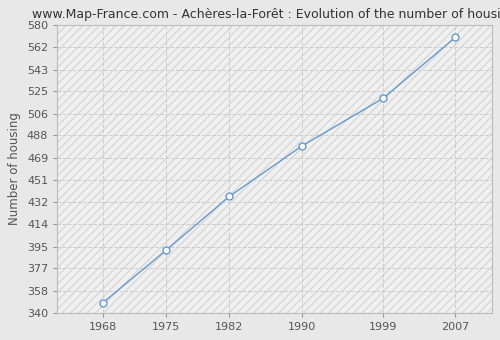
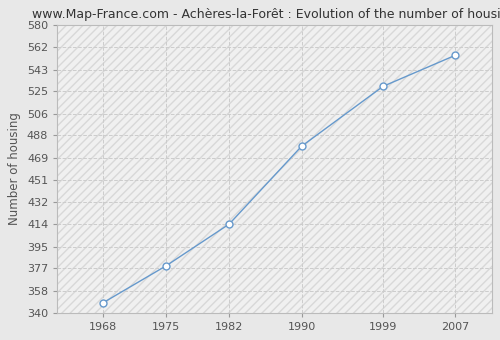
1975: 392 -> 379
1982: 437 -> 414
1999: 519 -> 529
2007: 570 -> 555
